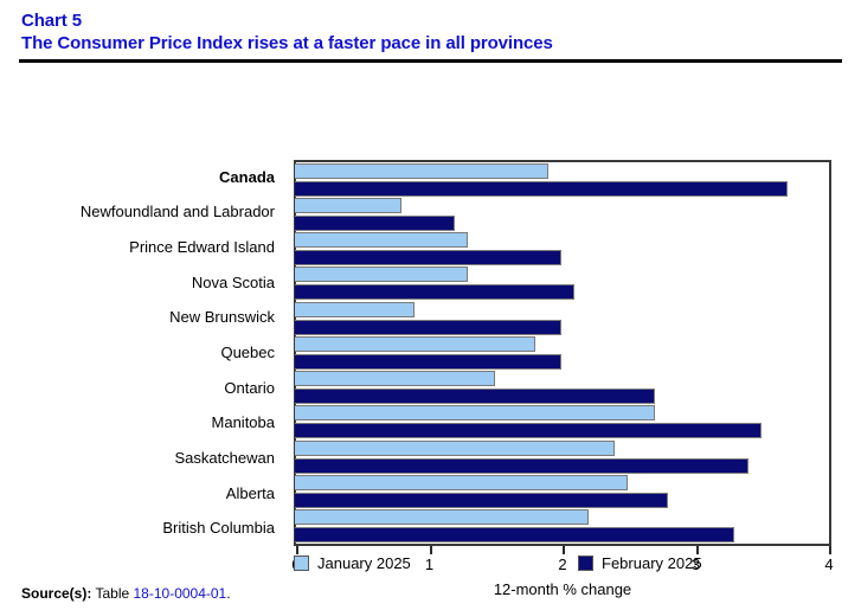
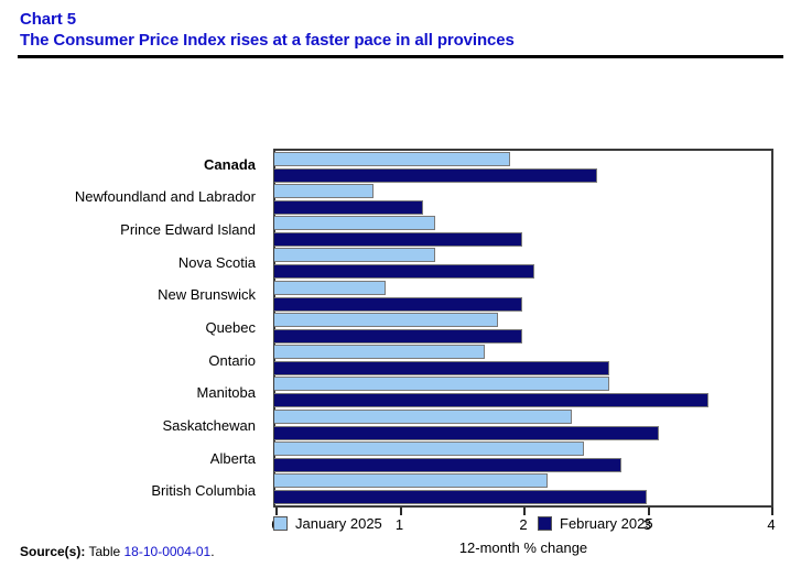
February 2025/Canada: 3.7 -> 2.6
January 2025/Ontario: 1.5 -> 1.7
February 2025/Saskatchewan: 3.4 -> 3.1
February 2025/British Columbia: 3.3 -> 3.0
